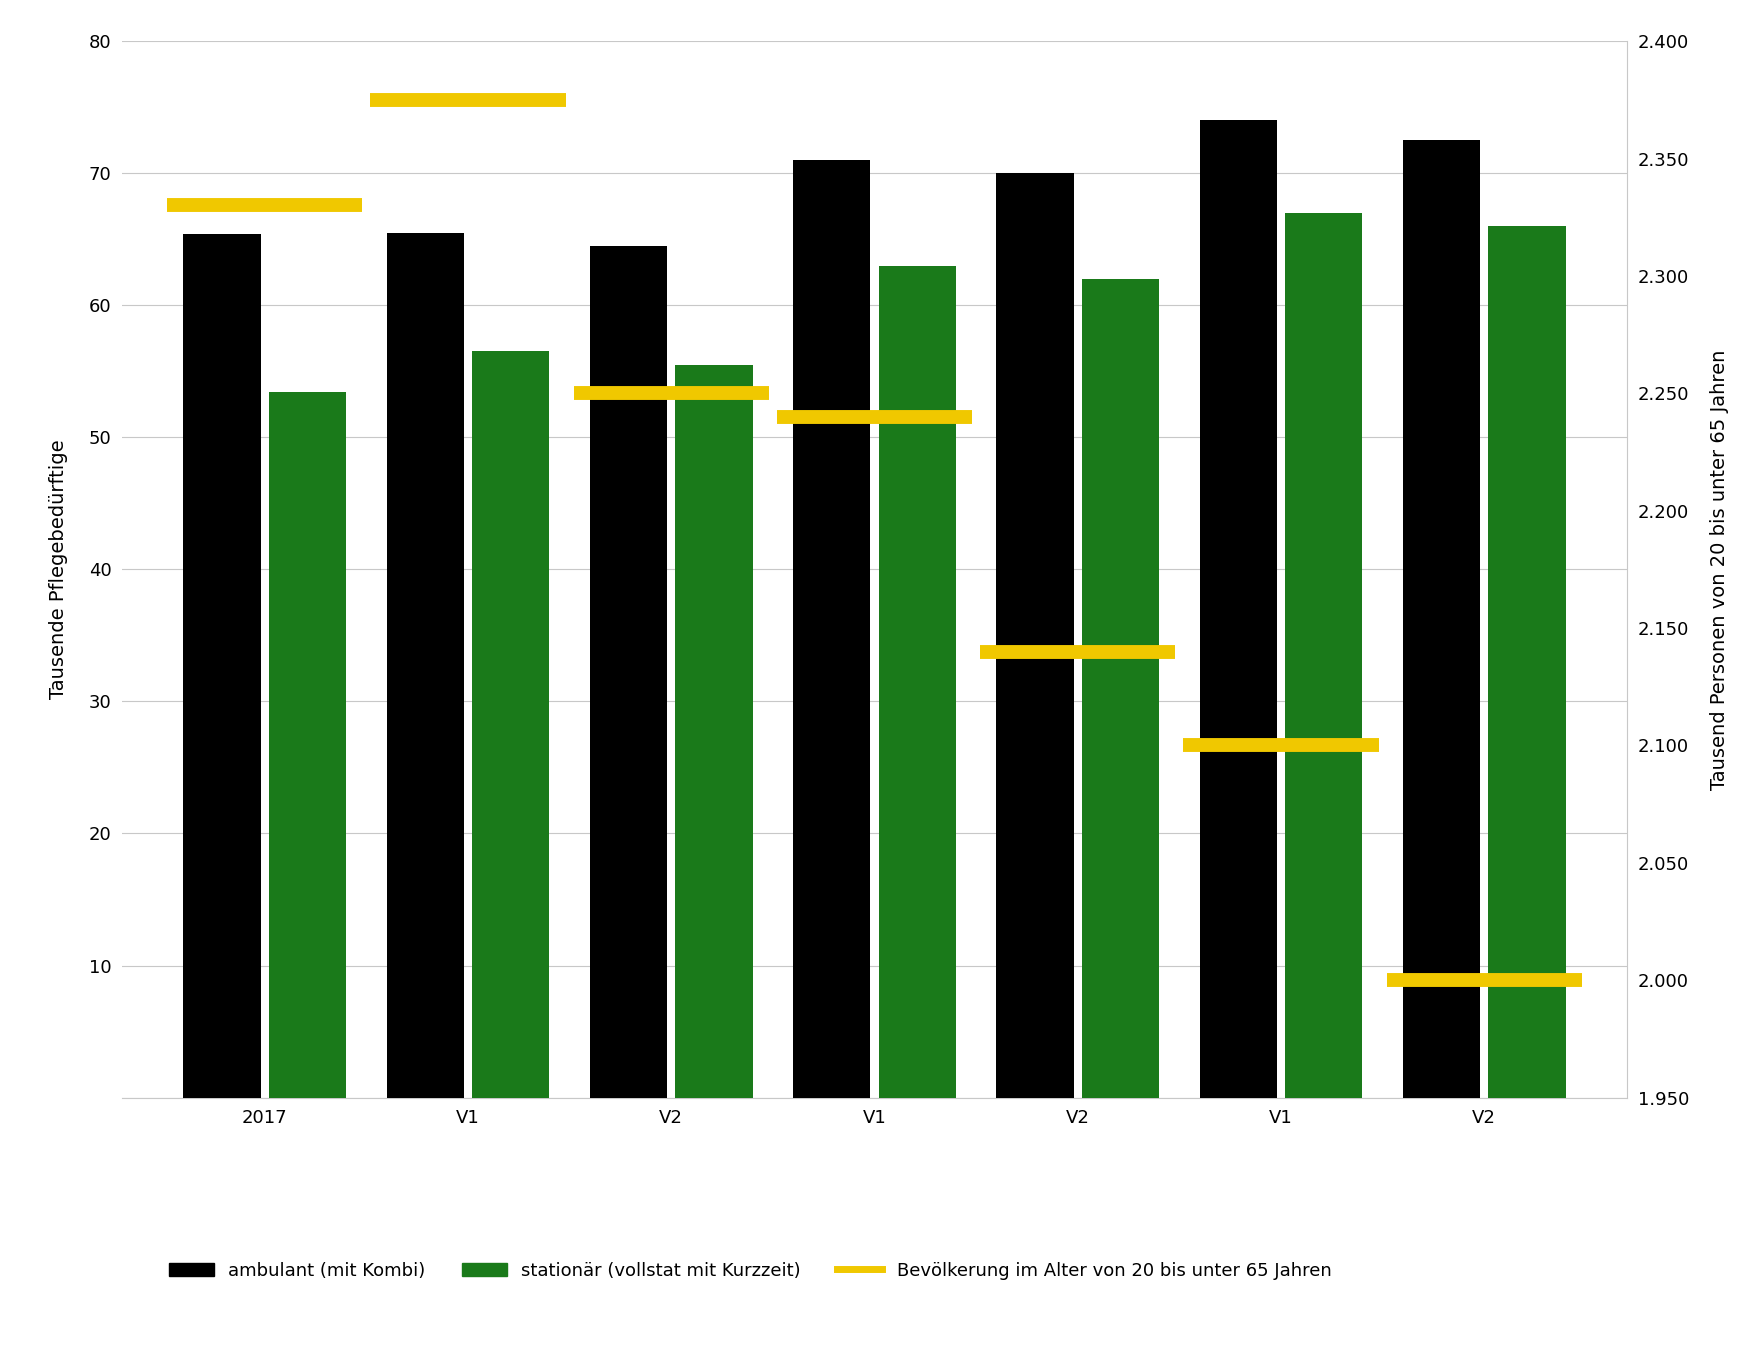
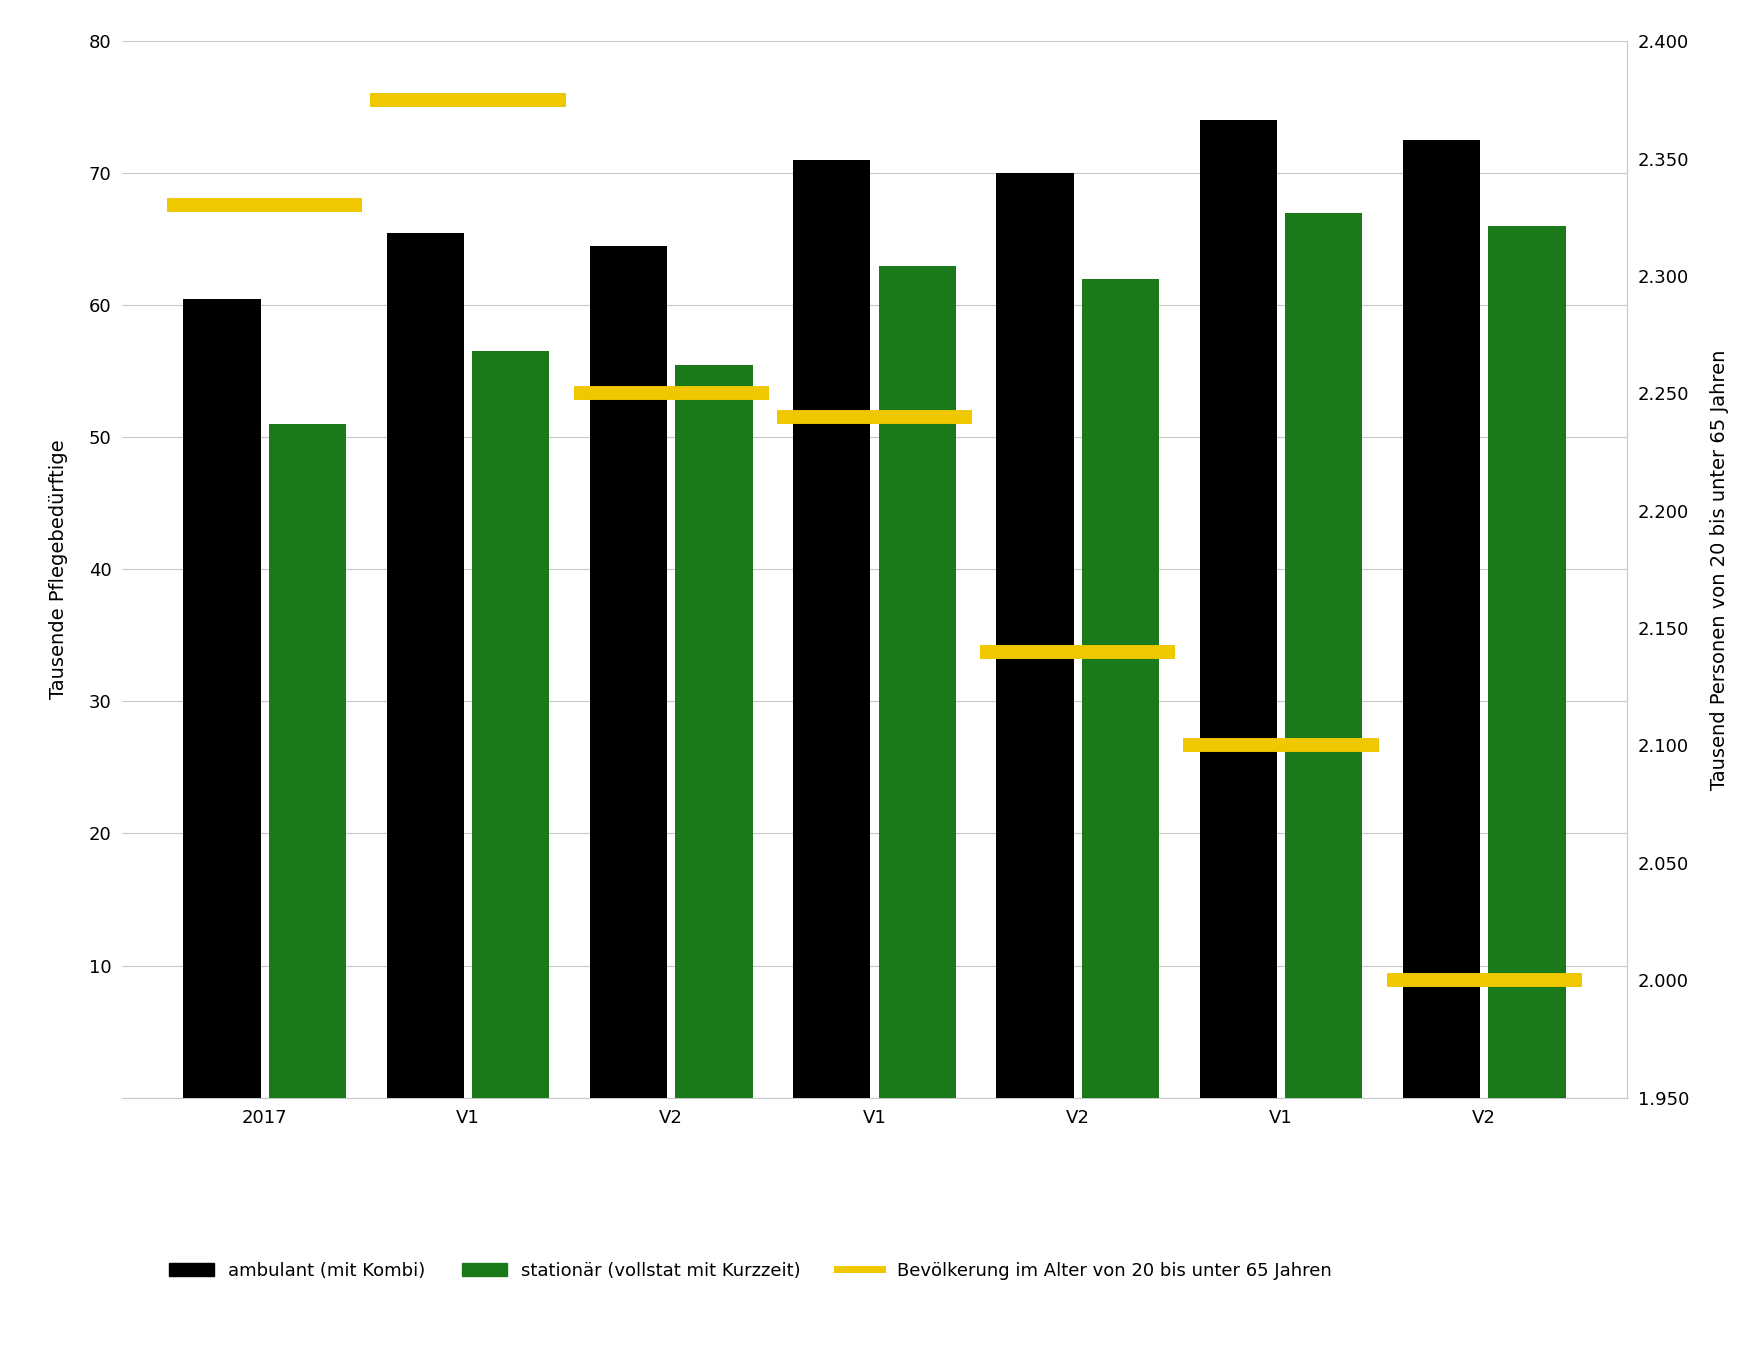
ambulant (mit Kombi)/2017: 65.4 -> 60.5
stationär (vollstat mit Kurzzeit)/2017: 53.4 -> 51.0
